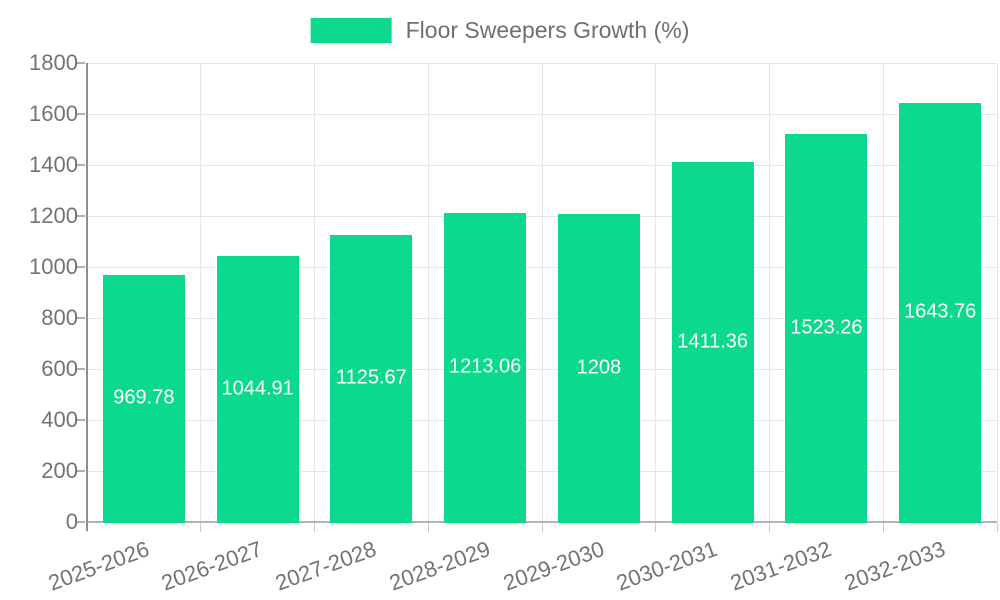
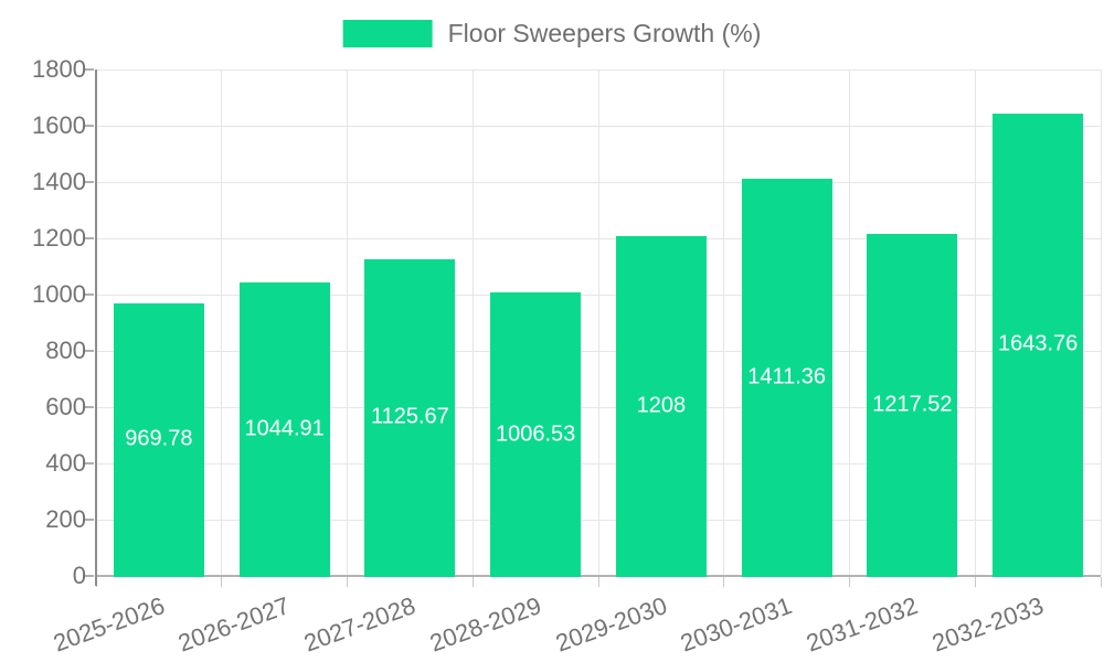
2028-2029: 1213.06 -> 1006.53
2031-2032: 1523.26 -> 1217.52
